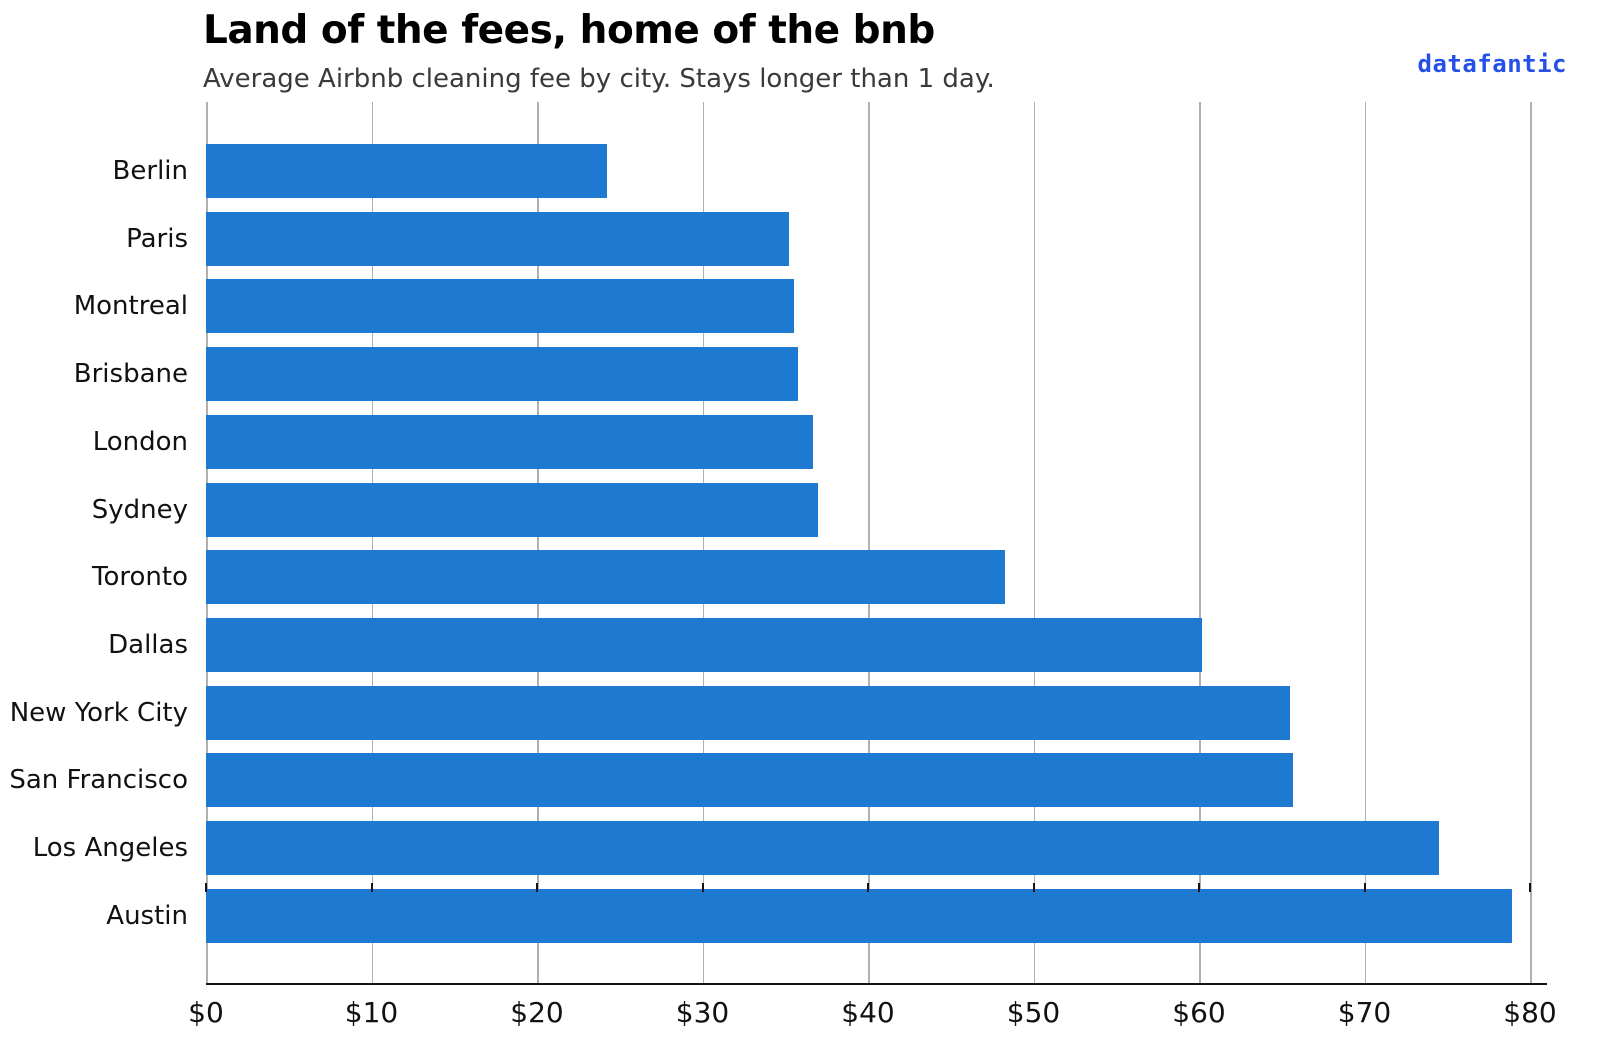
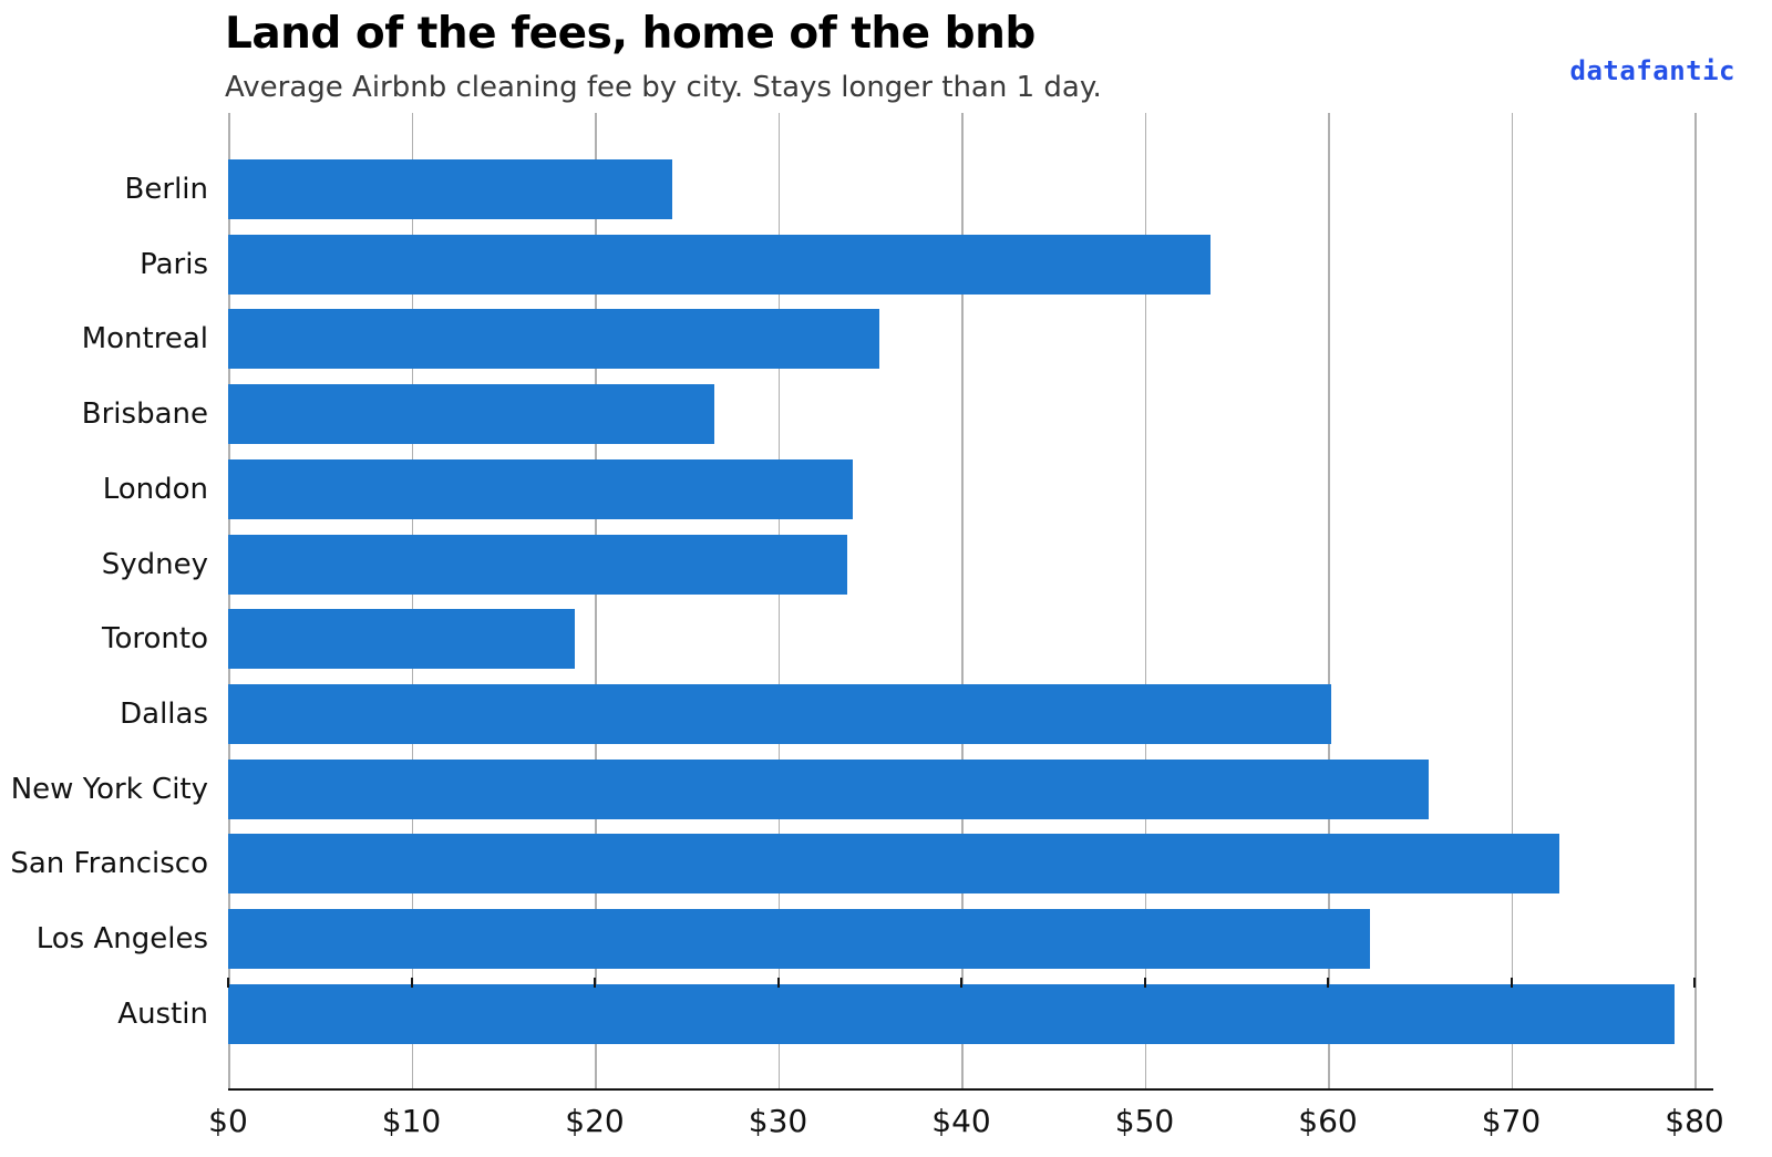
Paris: $35.2 -> $53.6
Brisbane: $35.8 -> $26.5
London: $36.7 -> $34.1
Sydney: $37.0 -> $33.8
Toronto: $48.3 -> $18.9
San Francisco: $65.7 -> $72.6
Los Angeles: $74.5 -> $62.3
